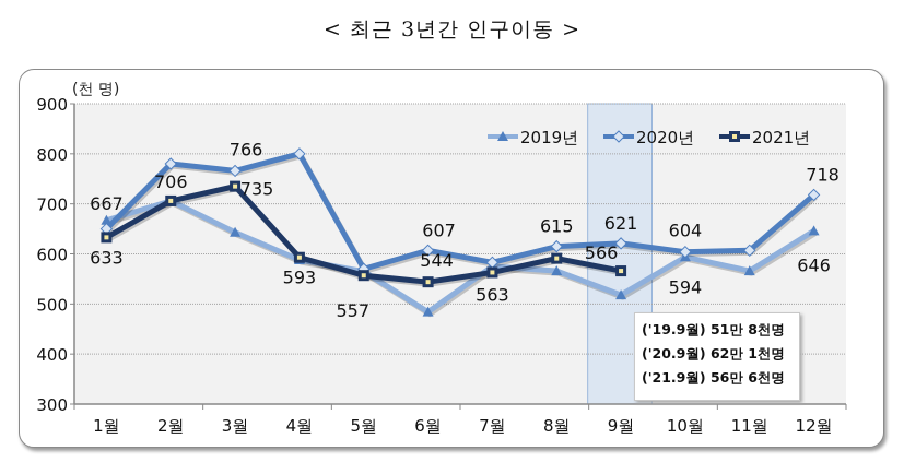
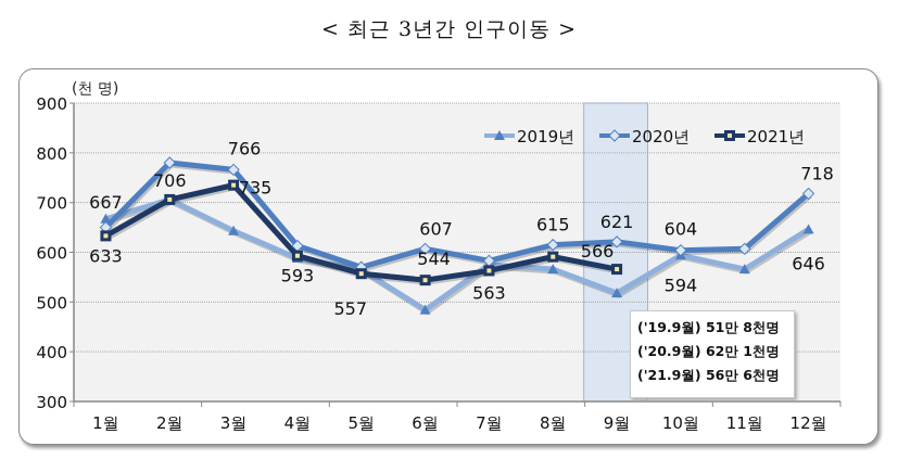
2020년/4월: 800 -> 610
